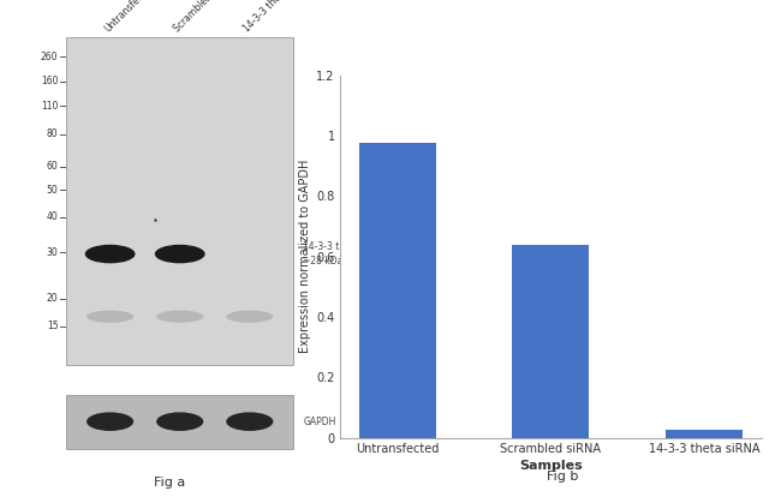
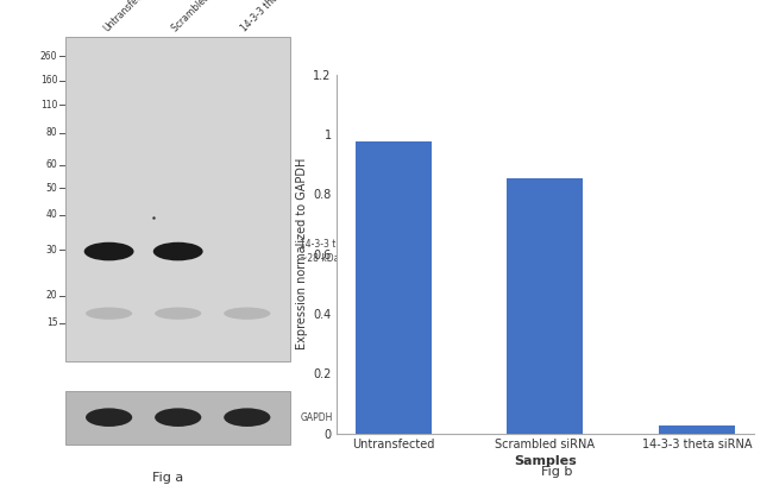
Scrambled siRNA: 0.640 -> 0.855
